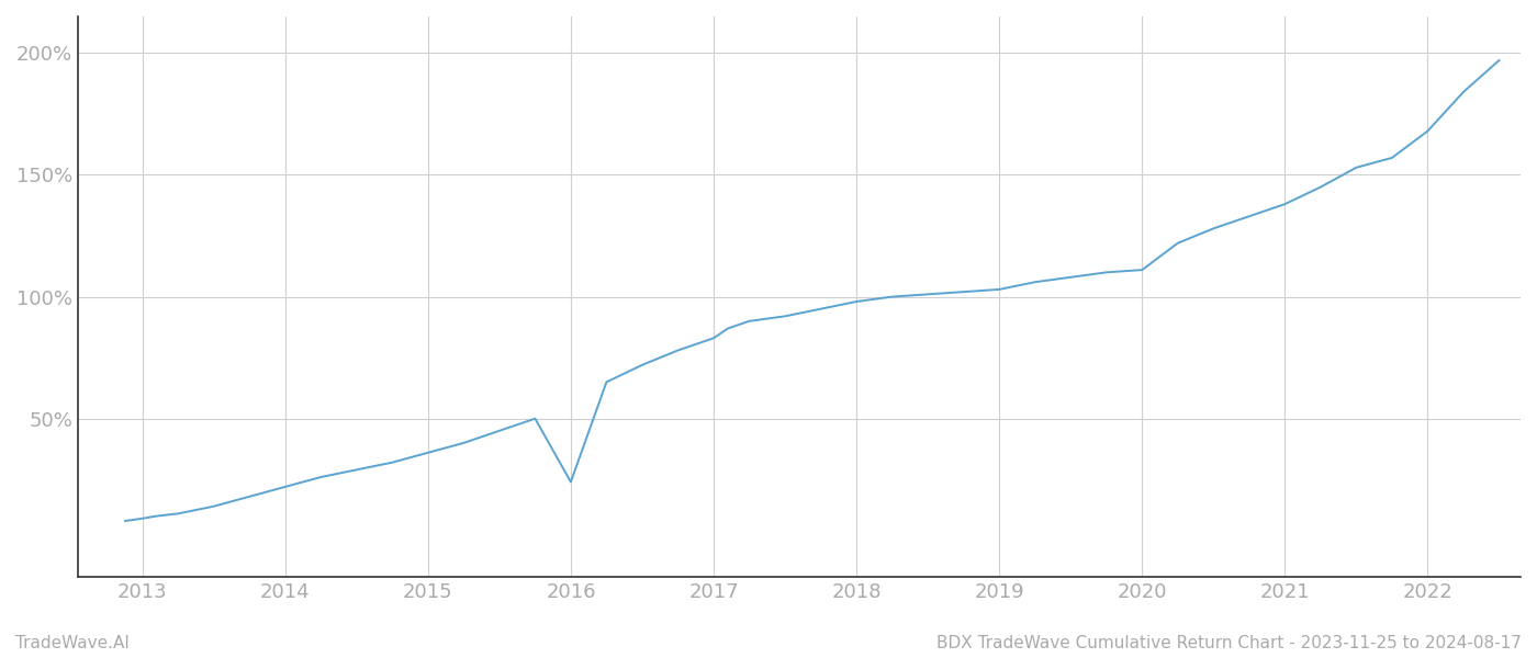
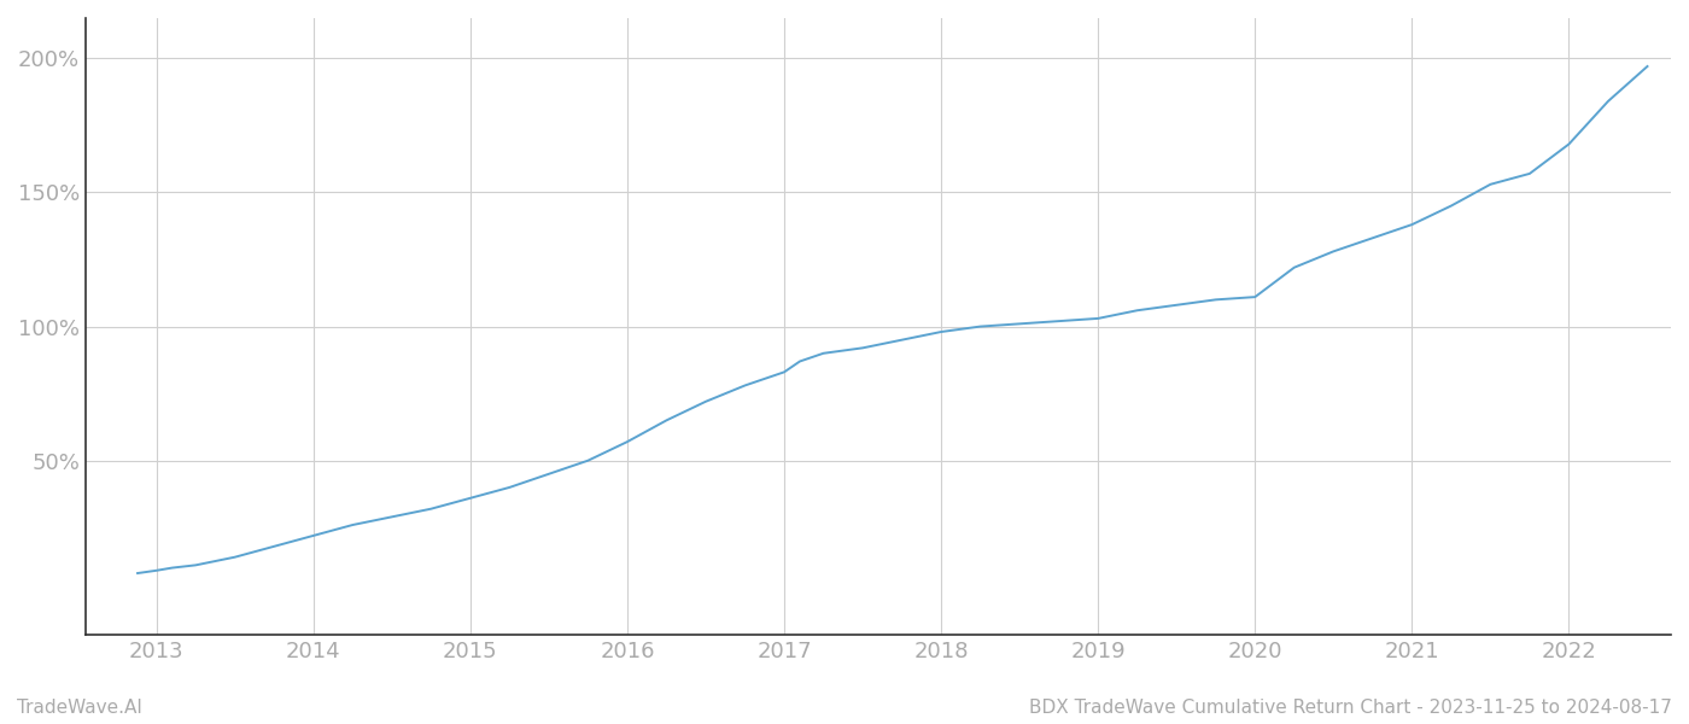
2016: 24% -> 57%
